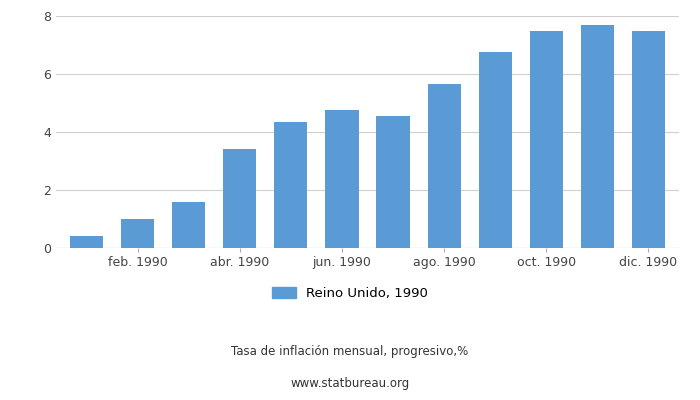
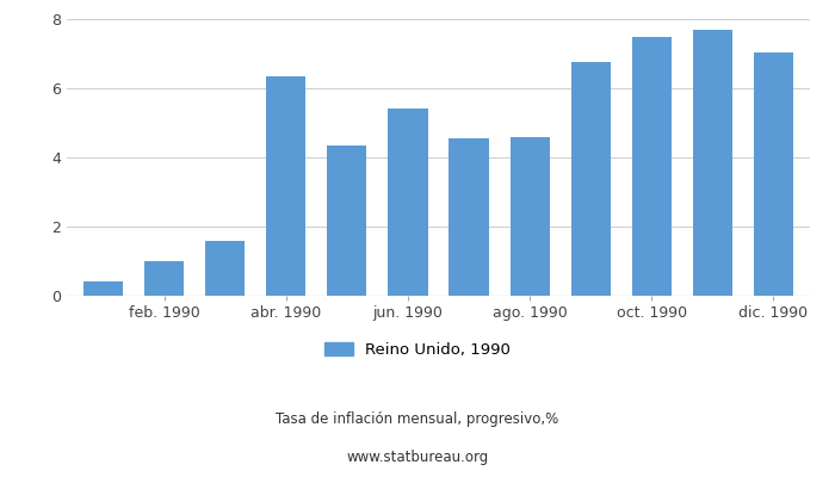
abr. 1990: 3.40 -> 6.35
jun. 1990: 4.75 -> 5.40
ago. 1990: 5.65 -> 4.60
dic. 1990: 7.50 -> 7.05
